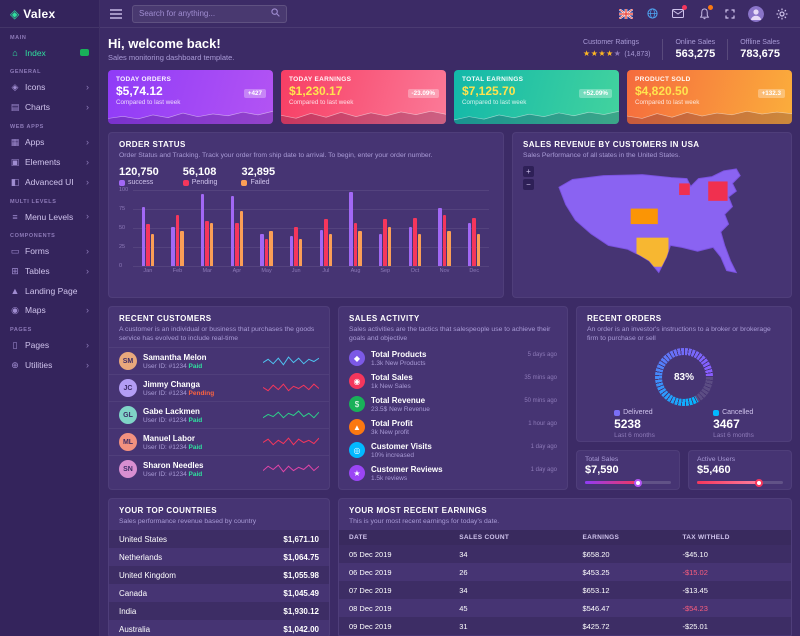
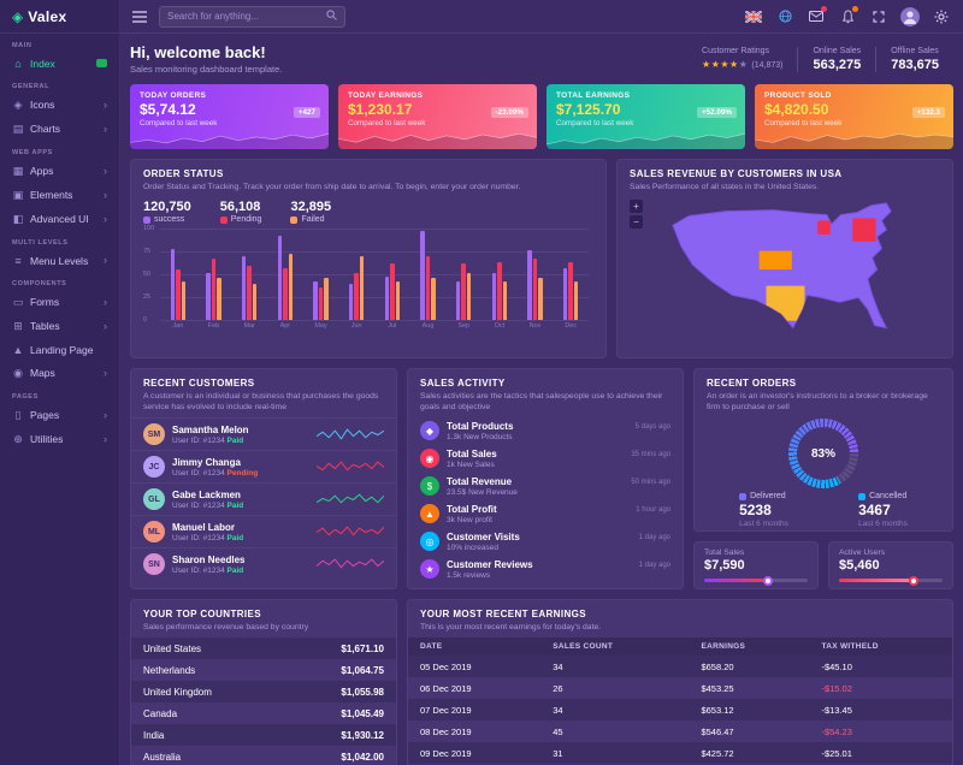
success/Mar: 100 -> 70
Failed/Mar: 60 -> 40
Failed/Jun: 40 -> 70
Pending/Aug: 60 -> 70
